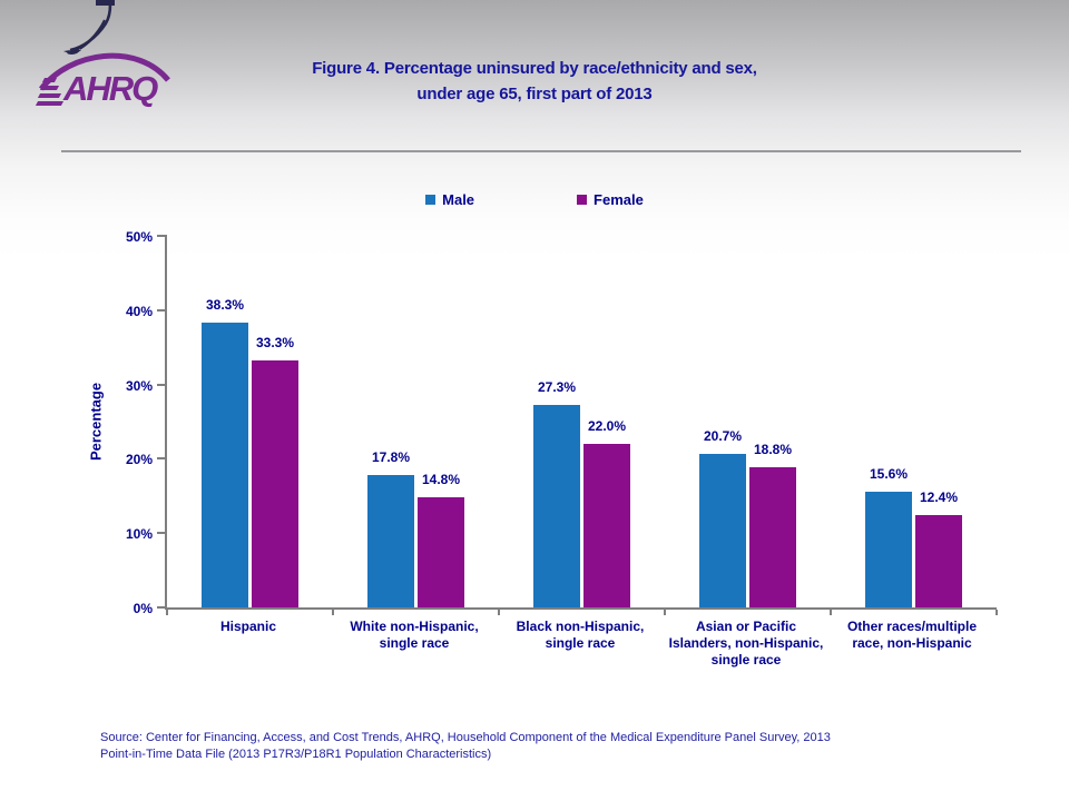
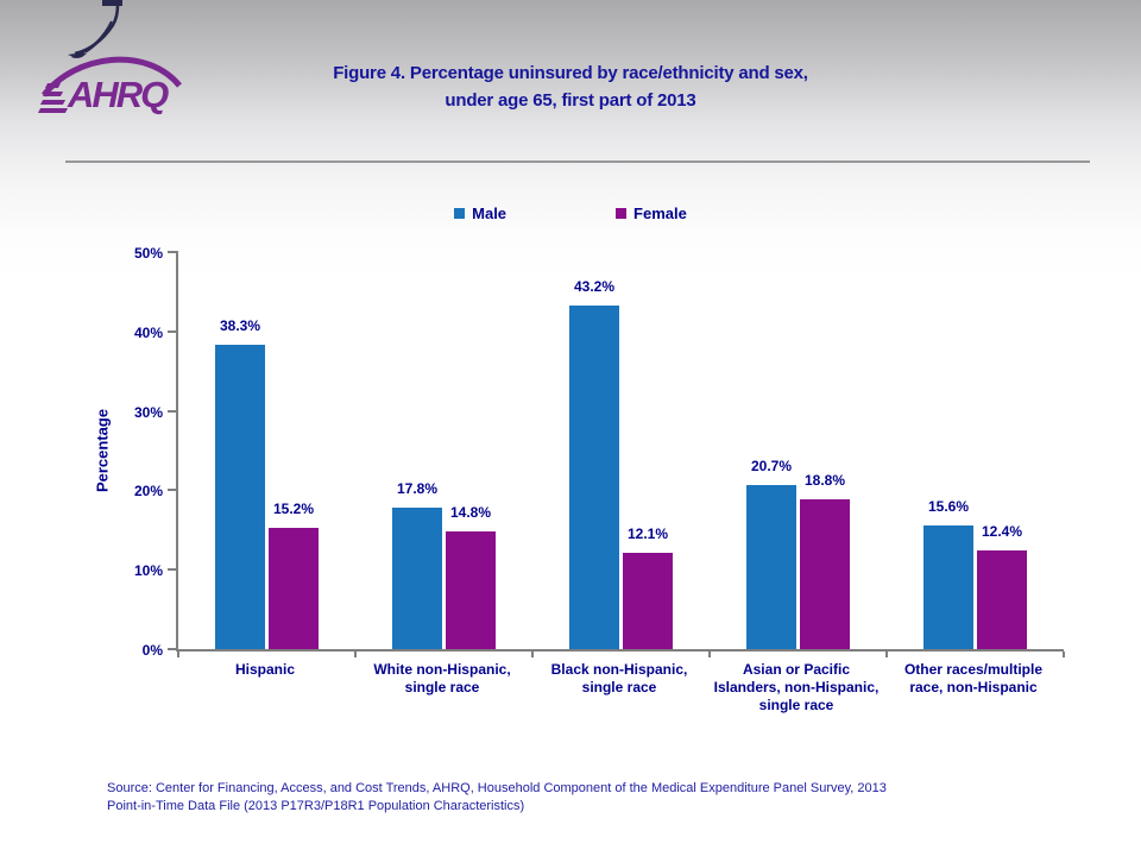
Female/Hispanic: 33.3% -> 15.2%
Male/Black non-Hispanic, single race: 27.3% -> 43.2%
Female/Black non-Hispanic, single race: 22.0% -> 12.1%
